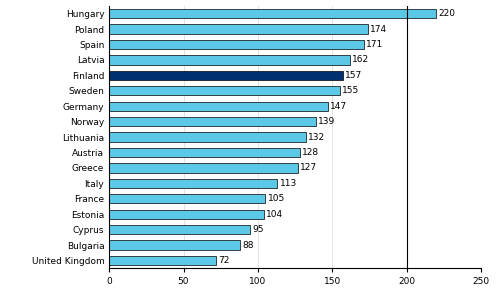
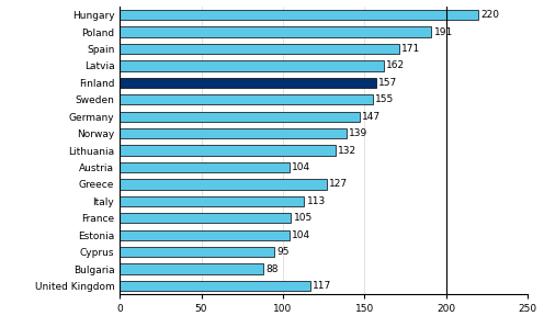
Poland: 174 -> 191
Austria: 128 -> 104
United Kingdom: 72 -> 117
